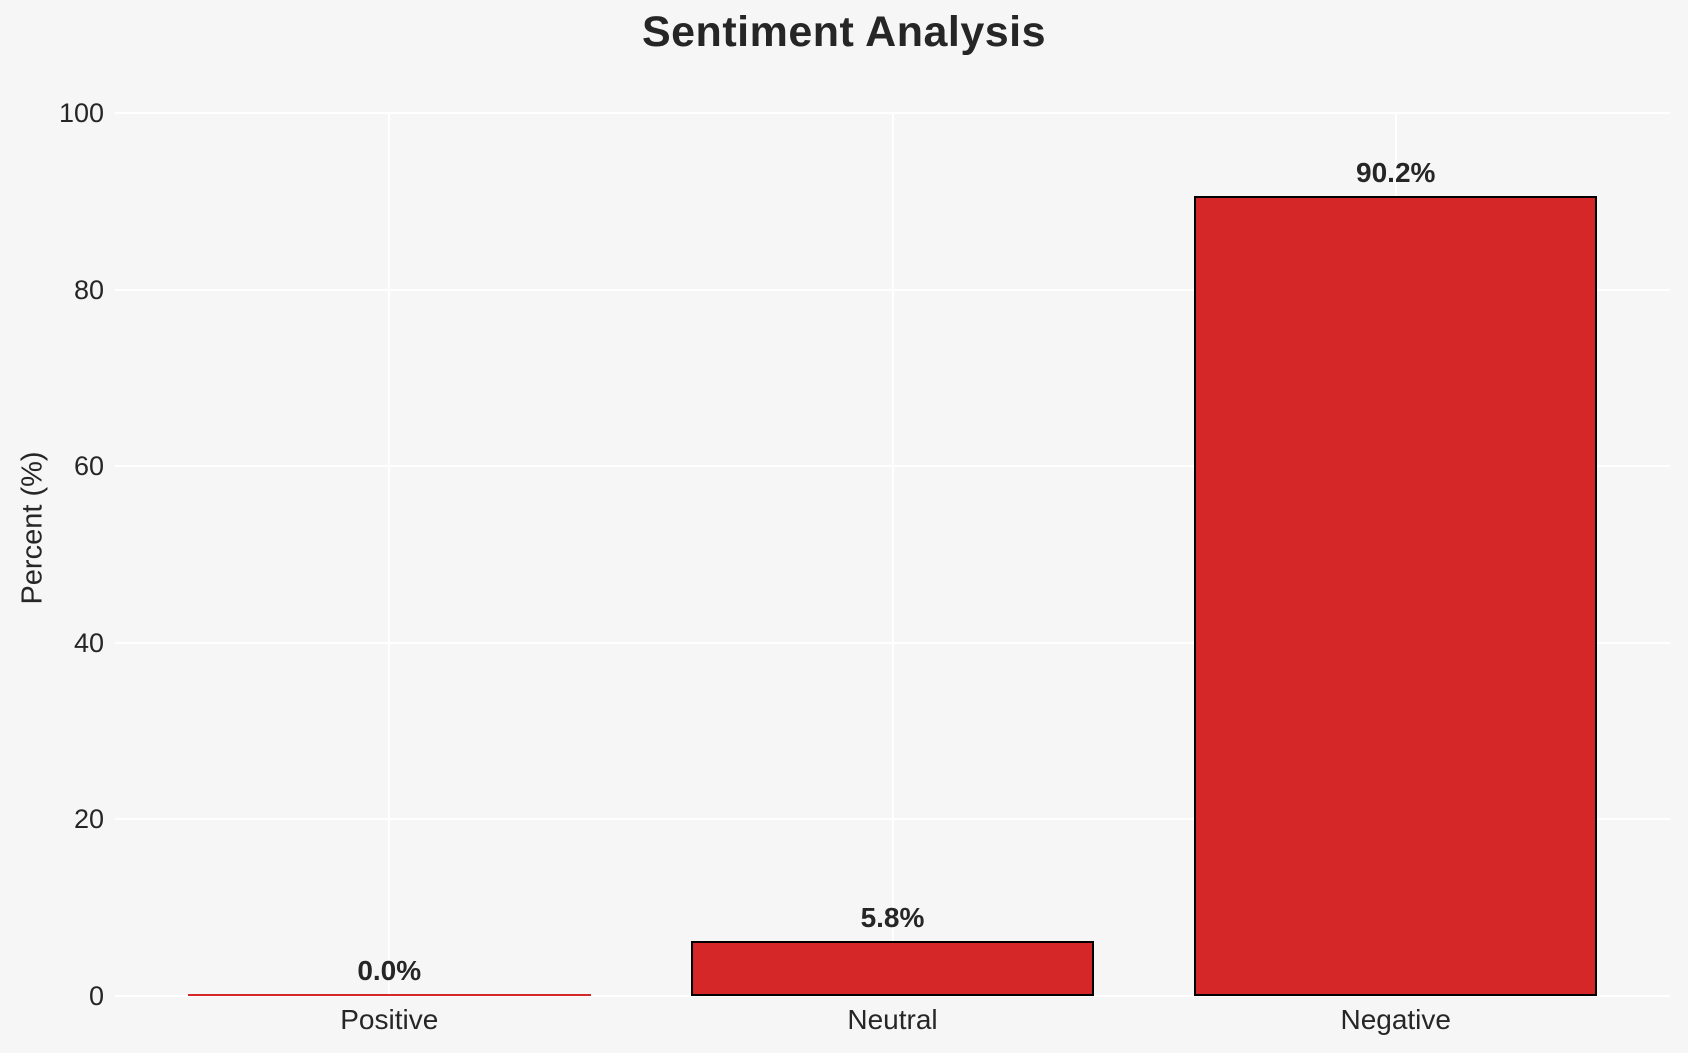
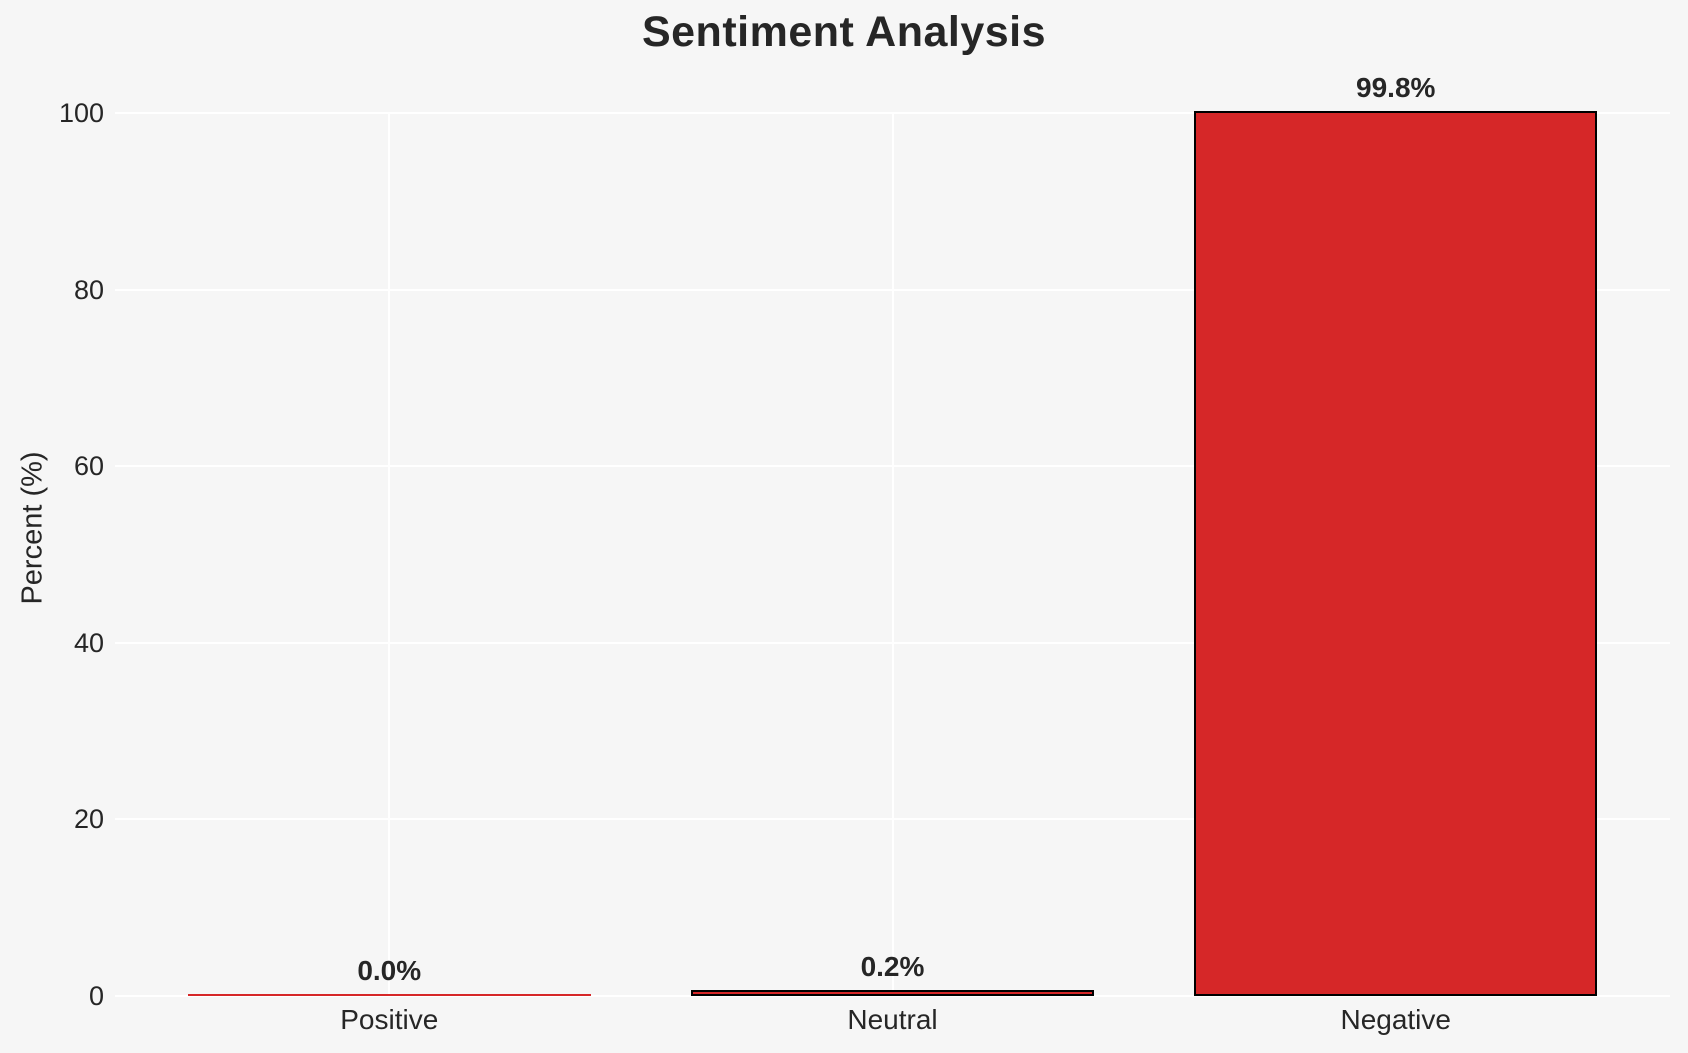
Neutral: 5.8% -> 0.2%
Negative: 90.2% -> 99.8%
